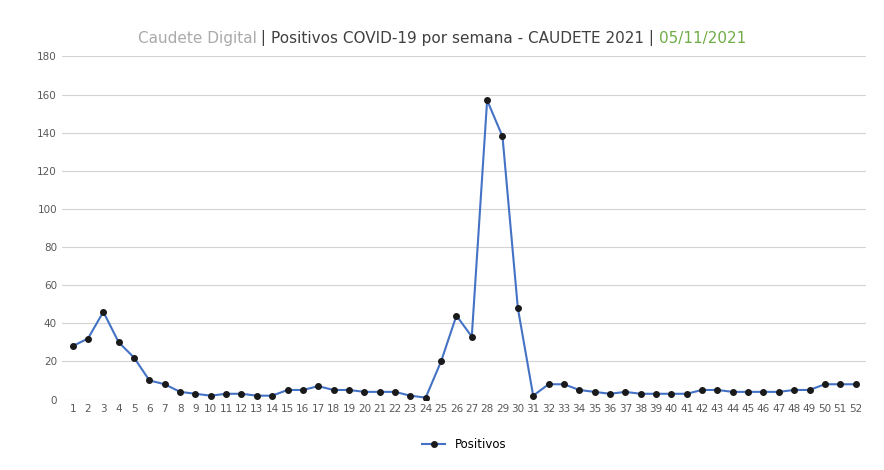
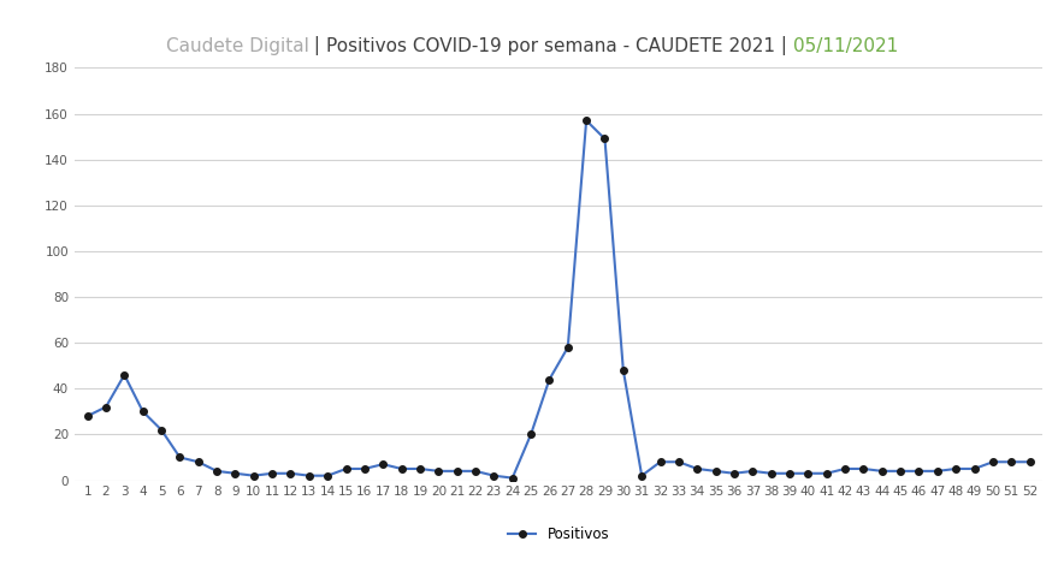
27: 33 -> 58
29: 138 -> 149
